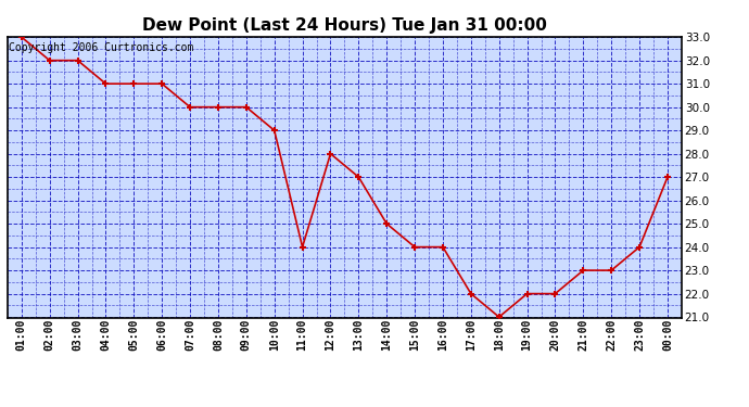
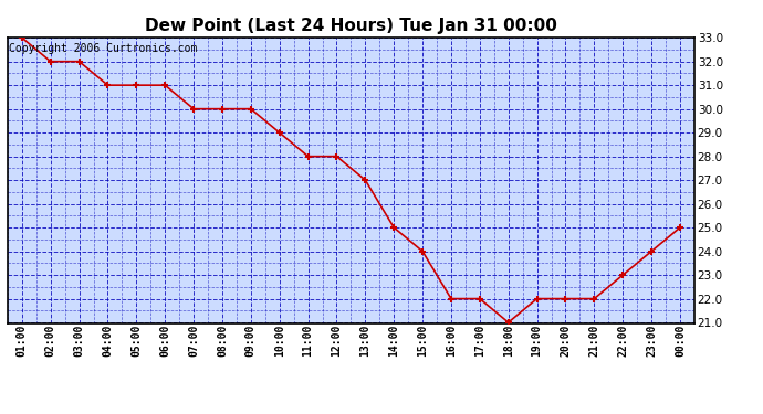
11:00: 24 -> 28
16:00: 24 -> 22
21:00: 23 -> 22
00:00: 27 -> 25
